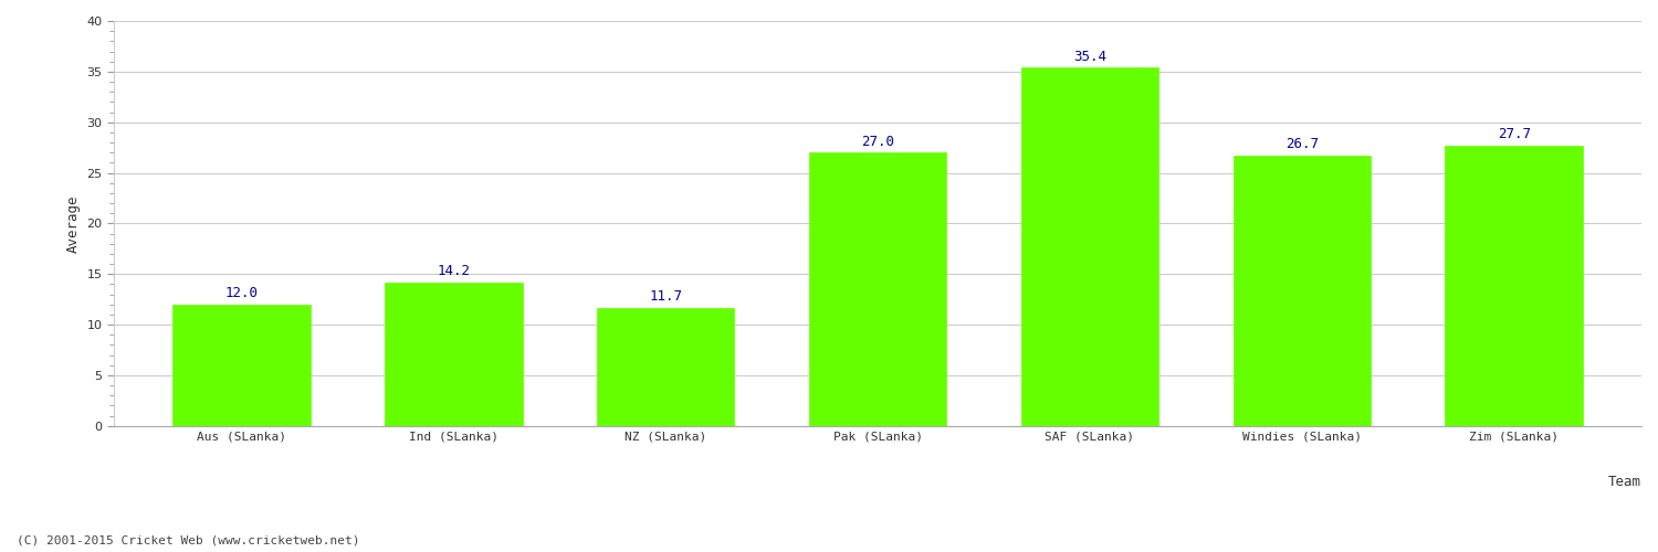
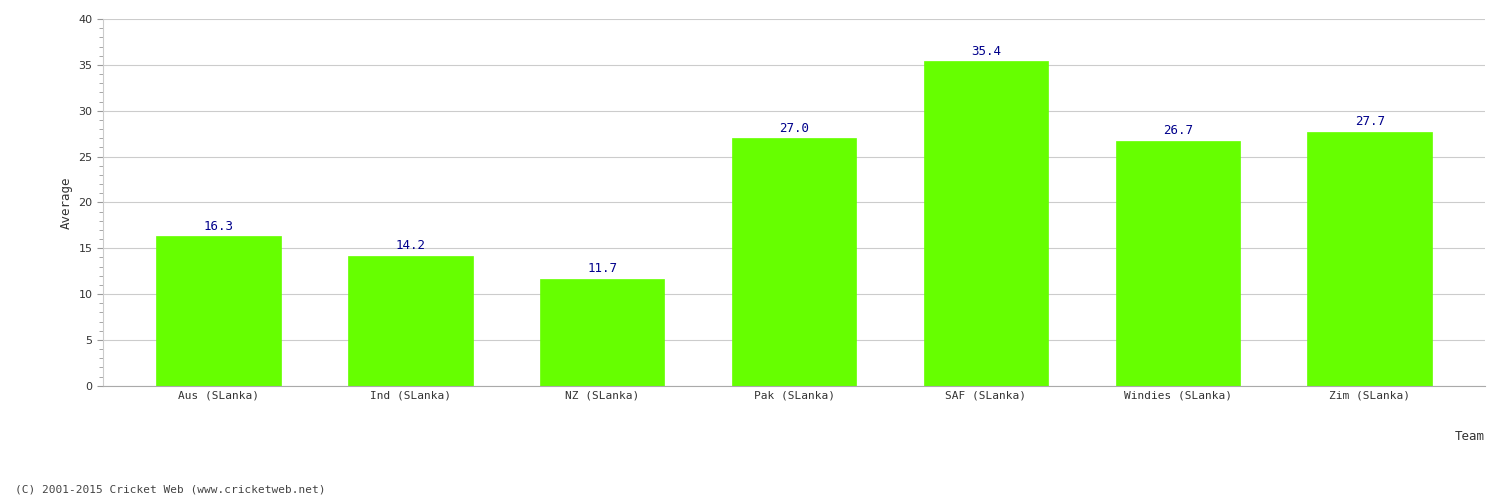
Aus (SLanka): 12.0 -> 16.3
